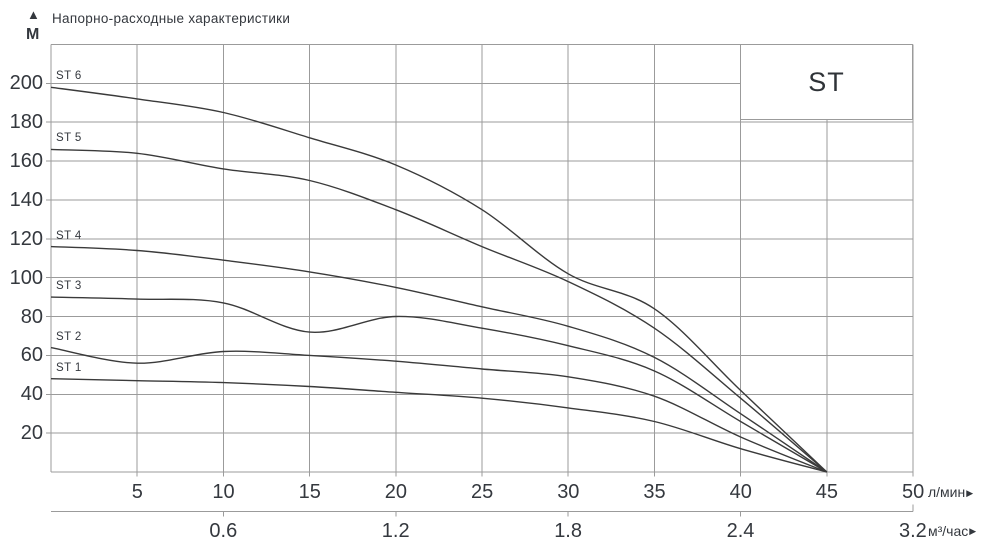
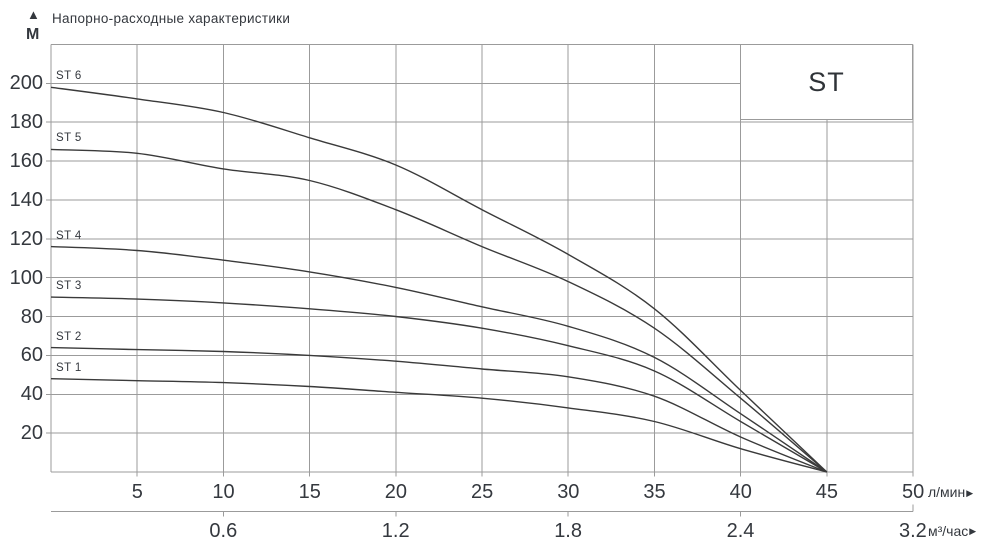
ST 2/5: 56 -> 63
ST 3/15: 72 -> 84
ST 6/30: 102 -> 112
